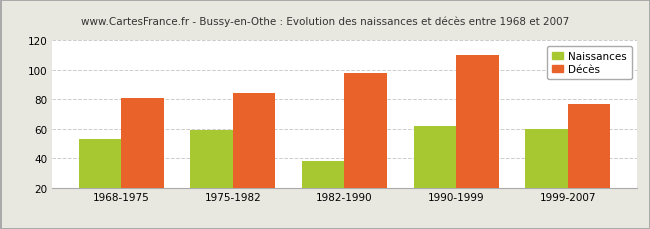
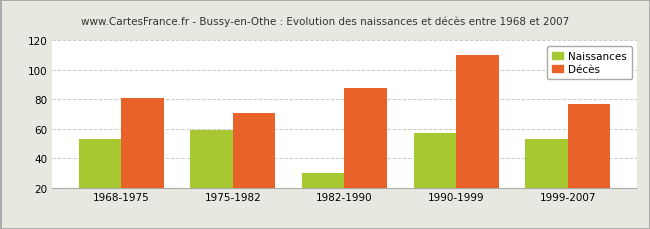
Décès/1975-1982: 84 -> 71
Naissances/1982-1990: 38 -> 30
Décès/1982-1990: 98 -> 88
Naissances/1990-1999: 62 -> 57
Naissances/1999-2007: 60 -> 53
